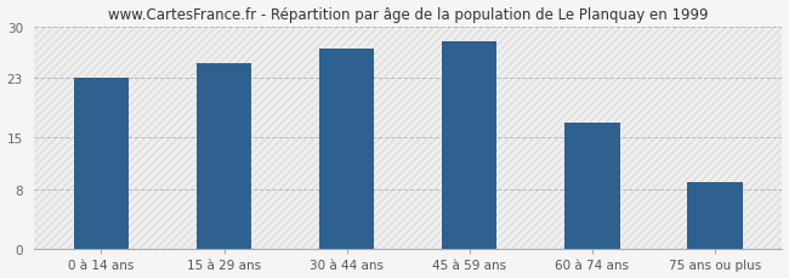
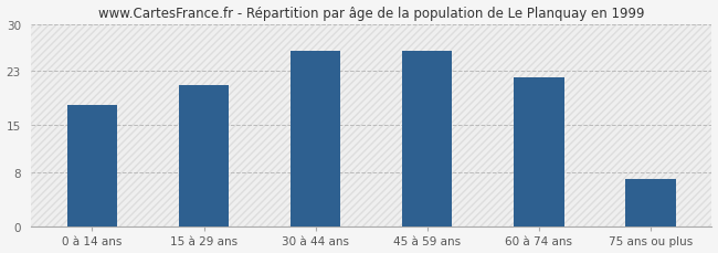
0 à 14 ans: 23 -> 18
15 à 29 ans: 25 -> 21
30 à 44 ans: 27 -> 26
45 à 59 ans: 28 -> 26
60 à 74 ans: 17 -> 22
75 ans ou plus: 9 -> 7
